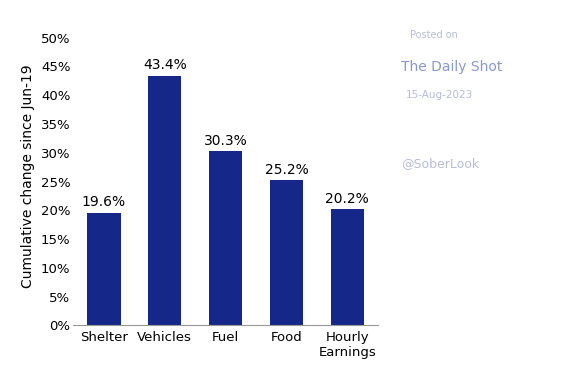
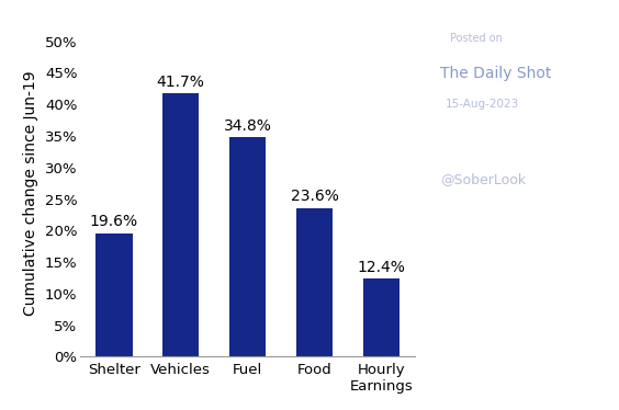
Vehicles: 43.4% -> 41.7%
Fuel: 30.3% -> 34.8%
Food: 25.2% -> 23.6%
Hourly Earnings: 20.2% -> 12.4%
